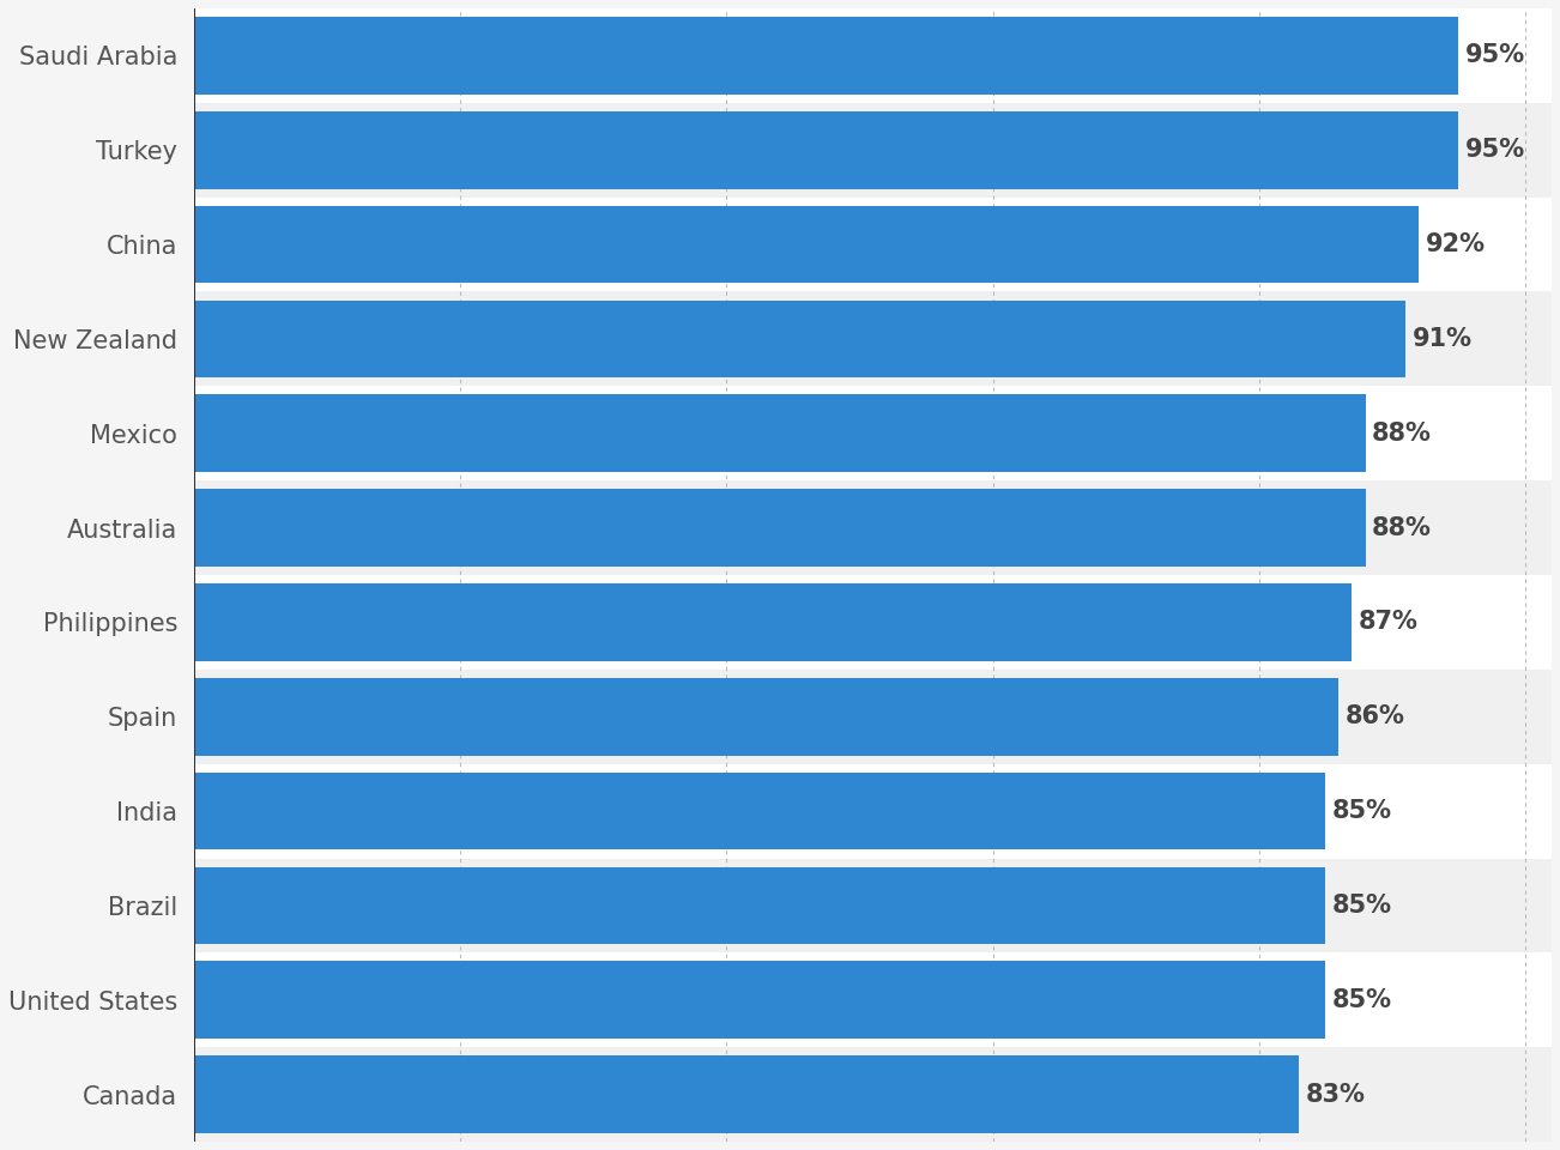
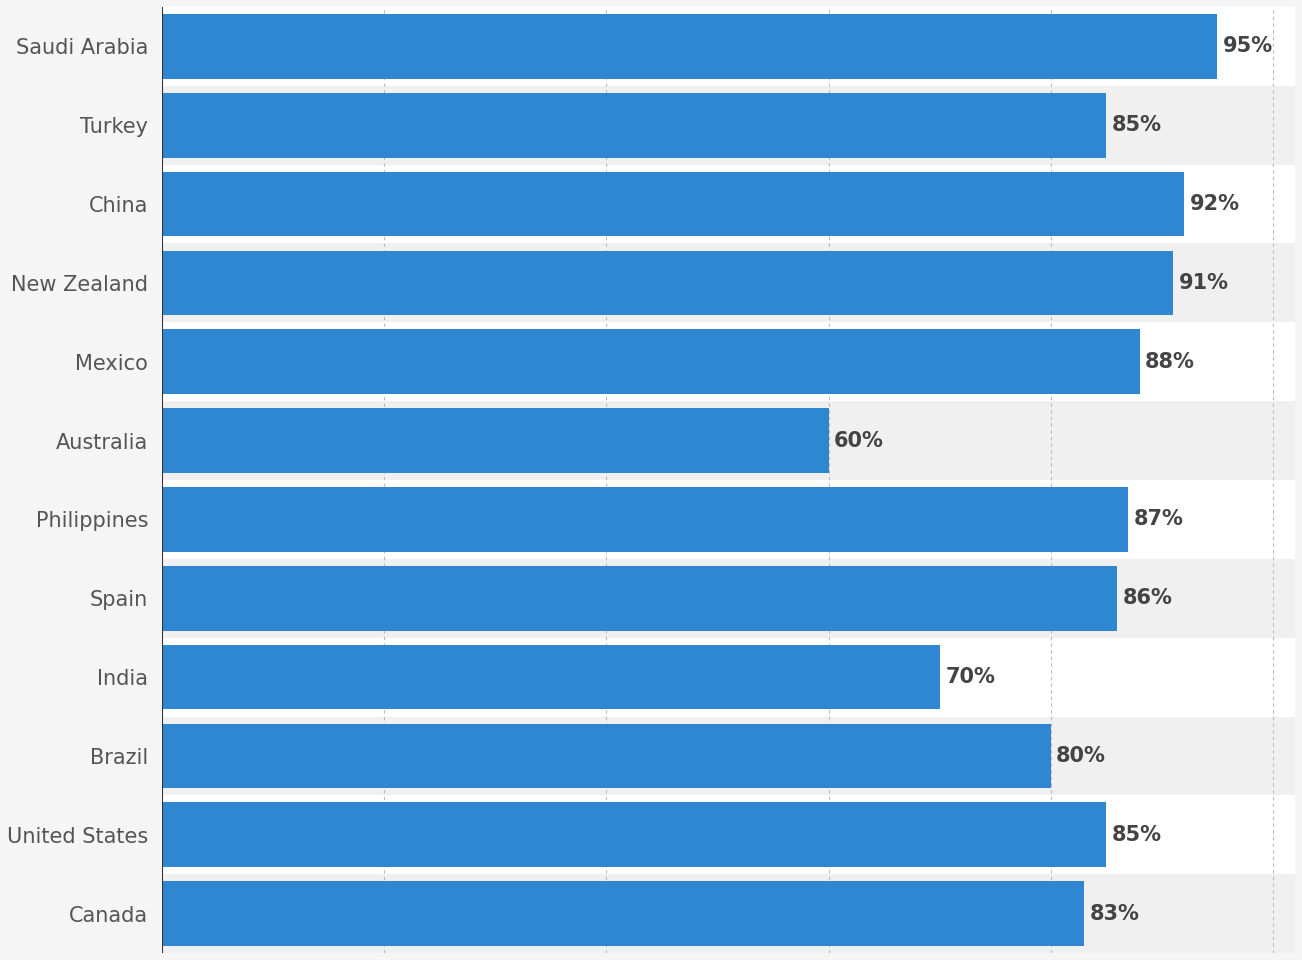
Turkey: 95% -> 85%
Australia: 88% -> 60%
India: 85% -> 70%
Brazil: 85% -> 80%
